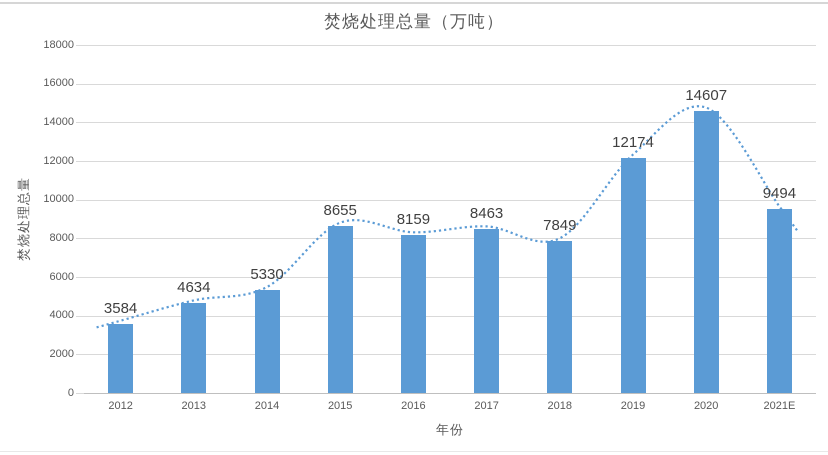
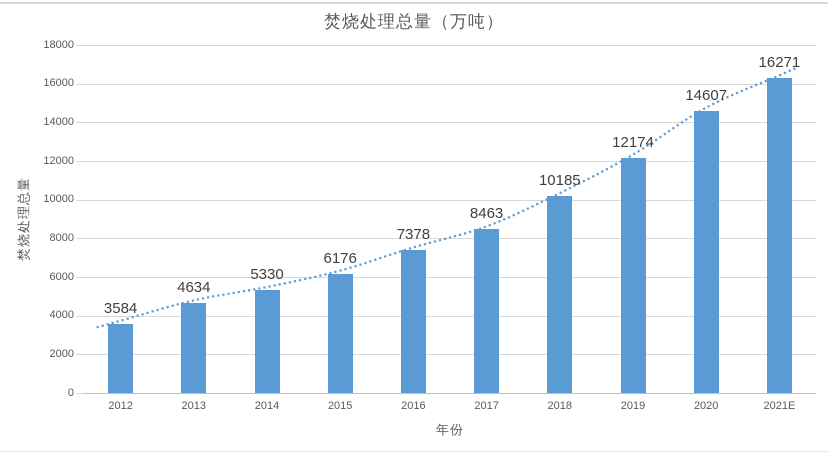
2015: 8655 -> 6176
2016: 8159 -> 7378
2018: 7849 -> 10185
2021E: 9494 -> 16271
